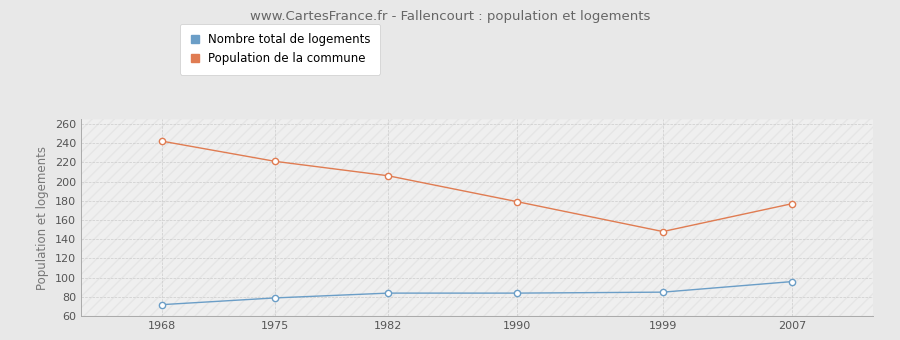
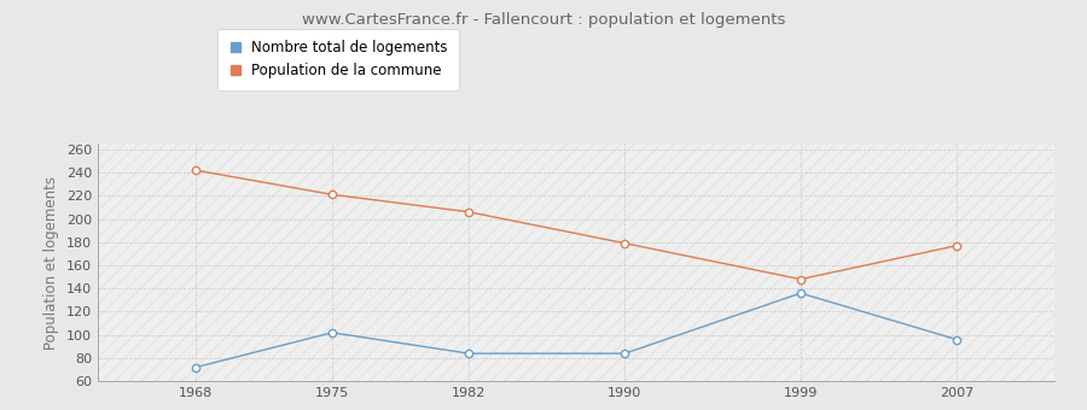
Nombre total de logements/1975: 79 -> 102
Nombre total de logements/1999: 85 -> 136
